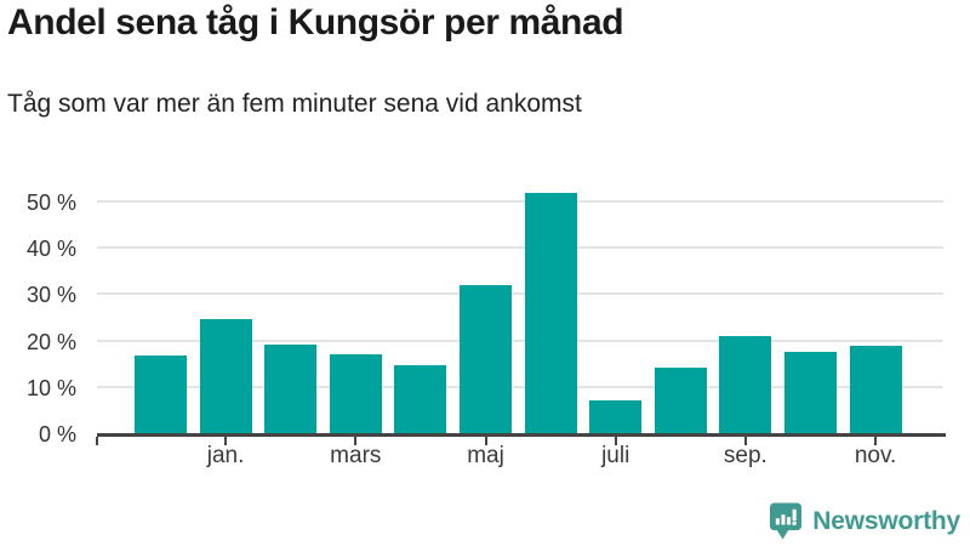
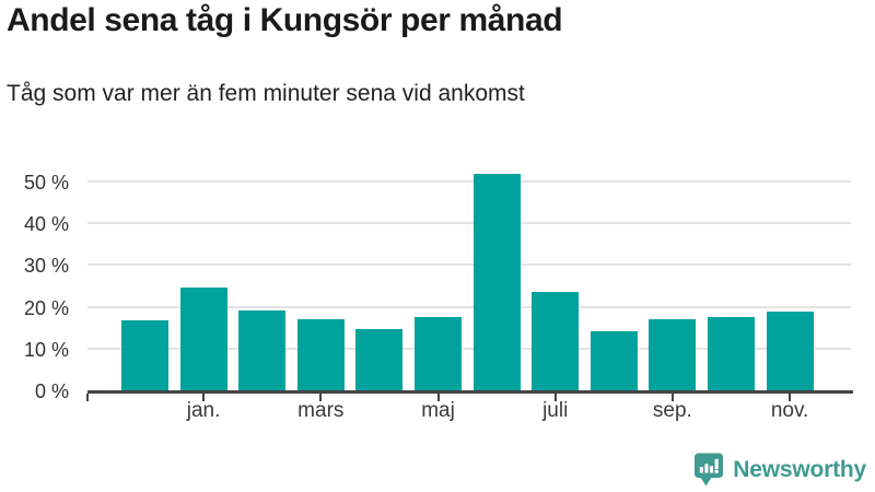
maj: 32% -> 18%
juli: 7% -> 24%
sep.: 21% -> 17%
